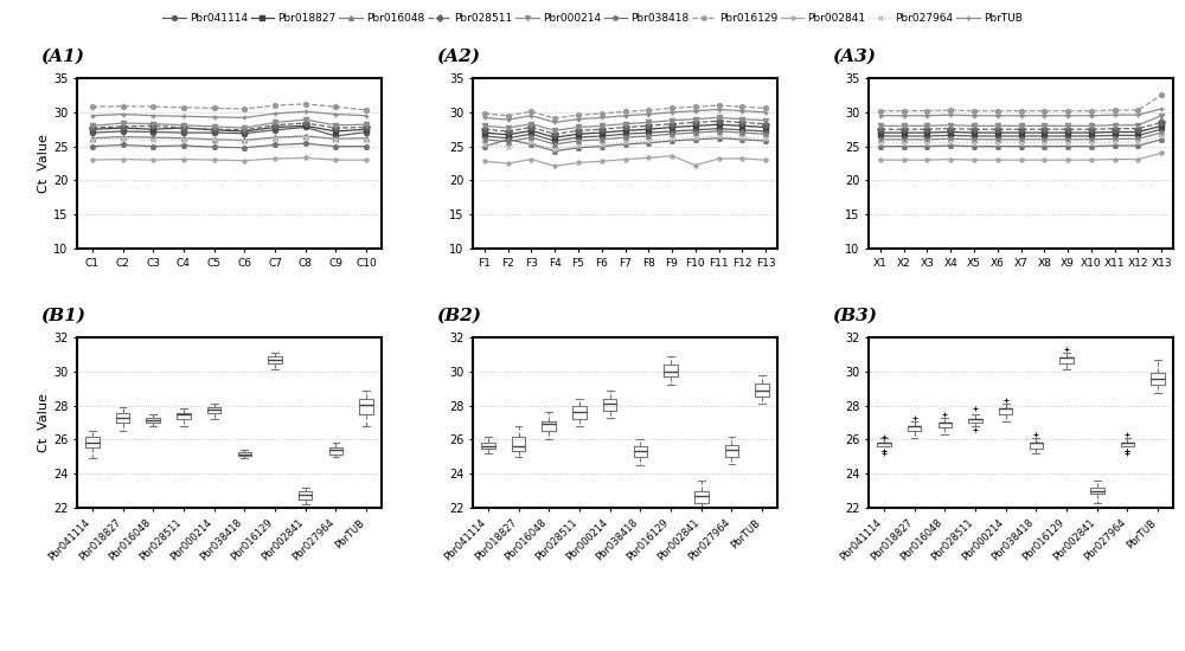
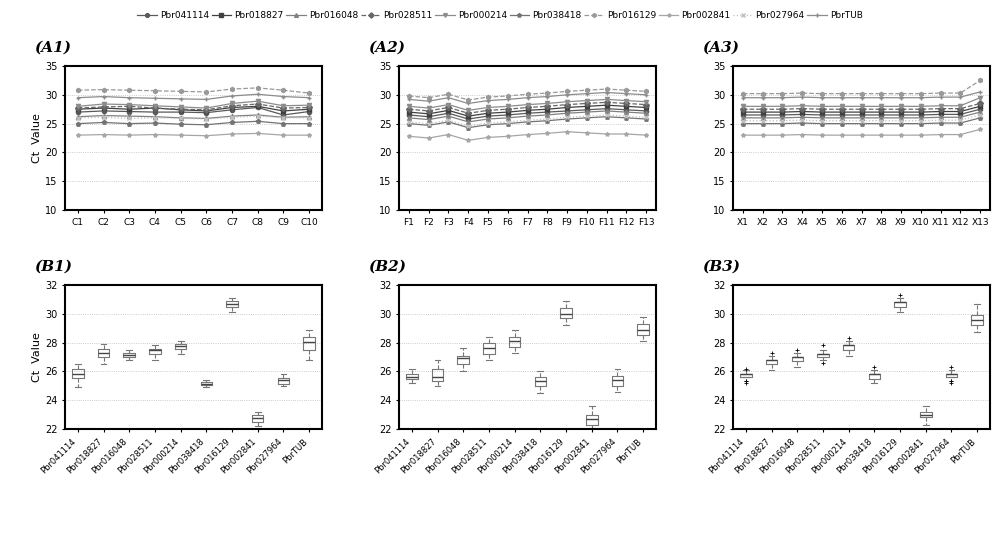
Pbr038418/F2: 26.0 -> 24.7
Pbr002841/F10: 22.2 -> 23.4
